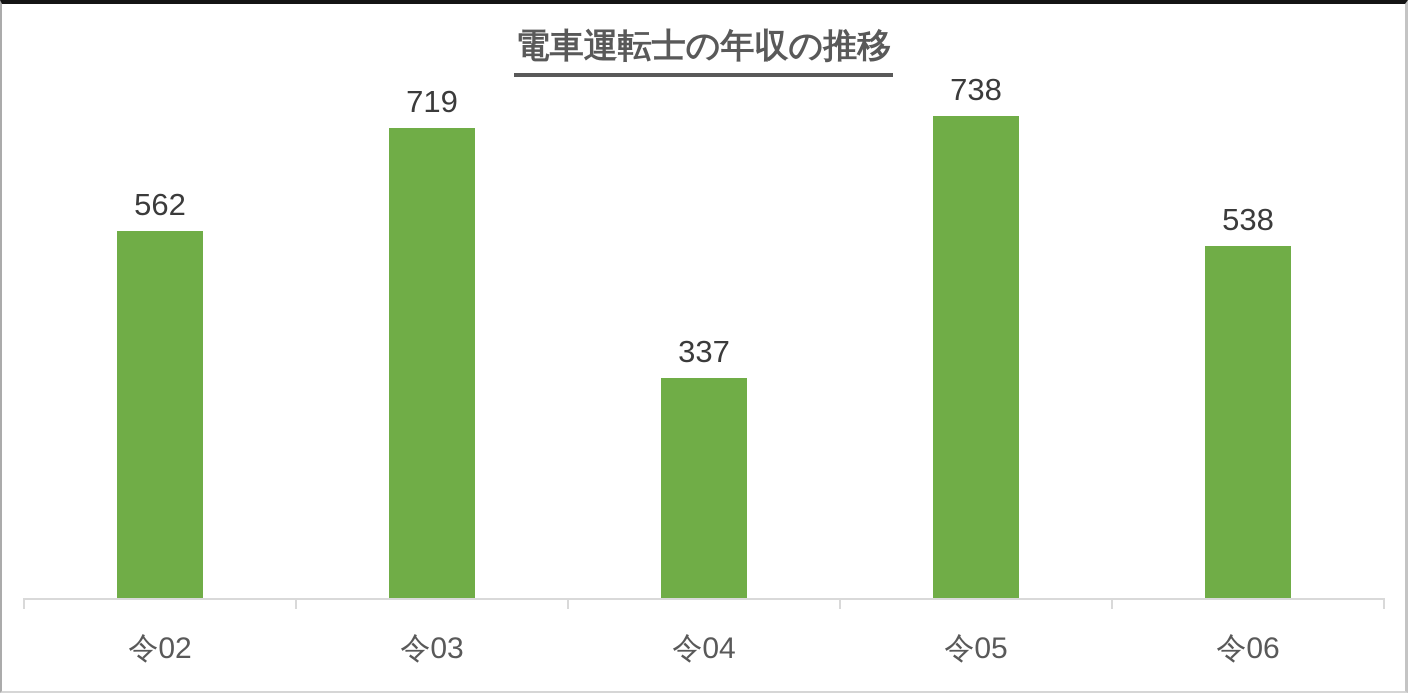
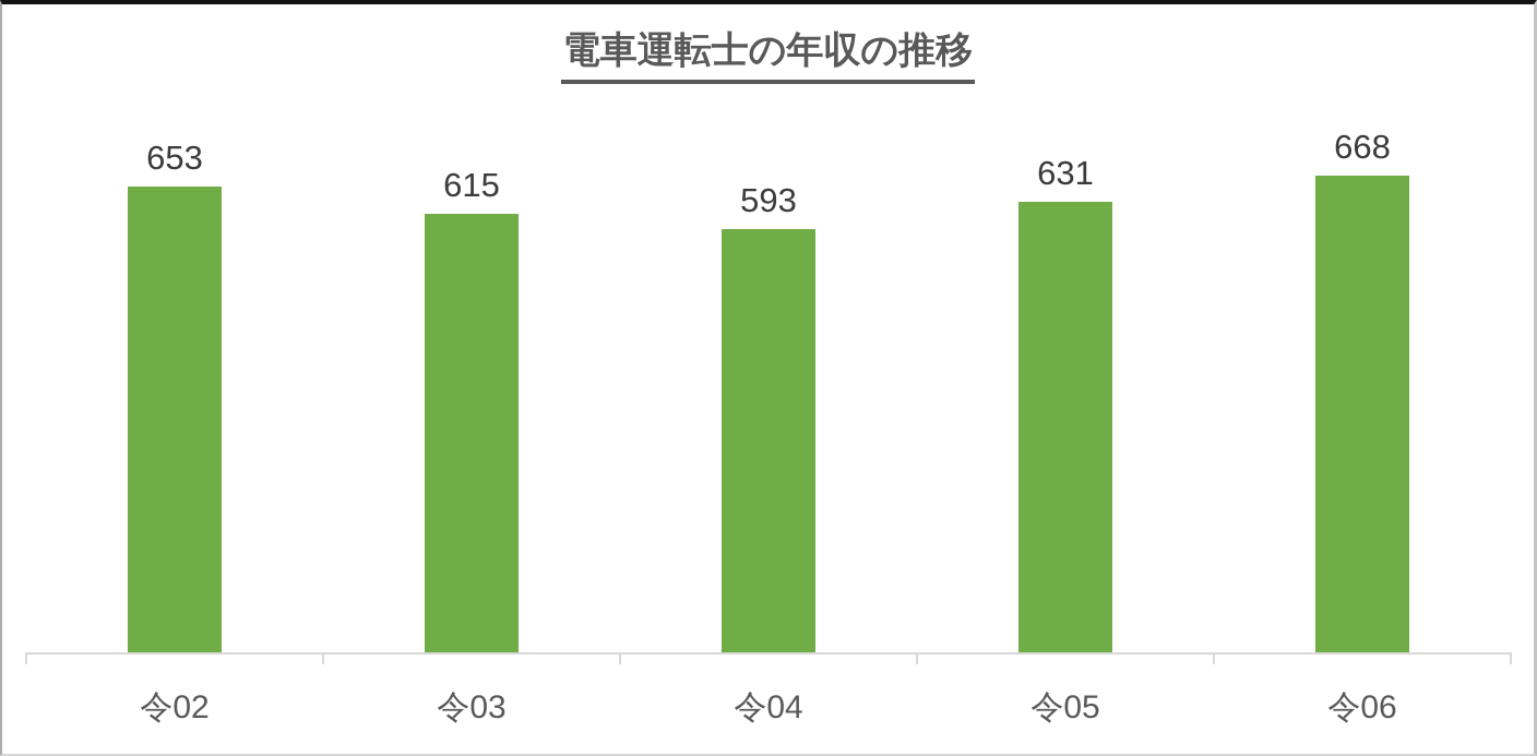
令02: 562 -> 653
令03: 719 -> 615
令04: 337 -> 593
令05: 738 -> 631
令06: 538 -> 668
